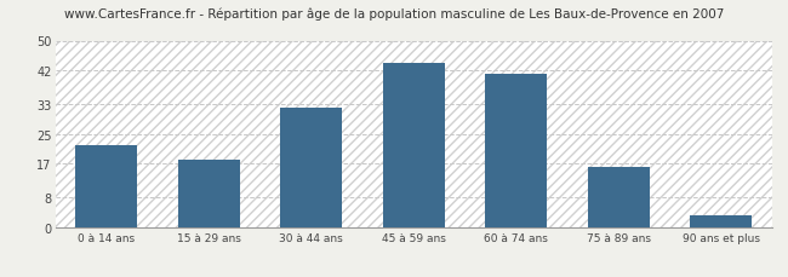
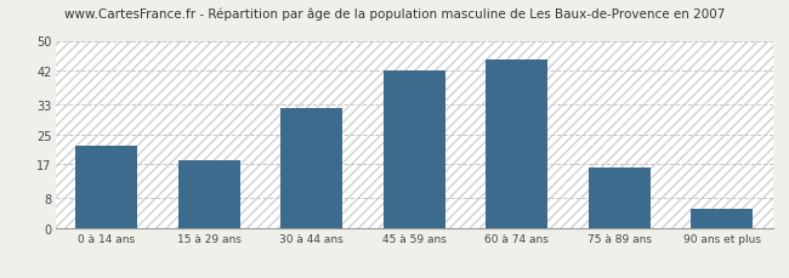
45 à 59 ans: 44 -> 42
60 à 74 ans: 41 -> 45
90 ans et plus: 3 -> 5
